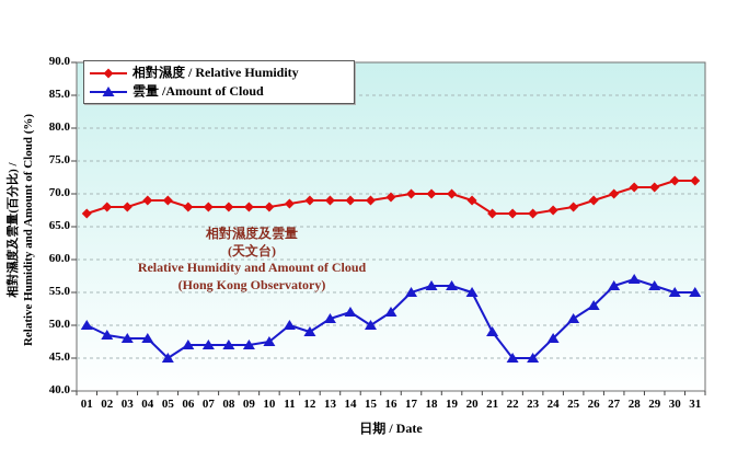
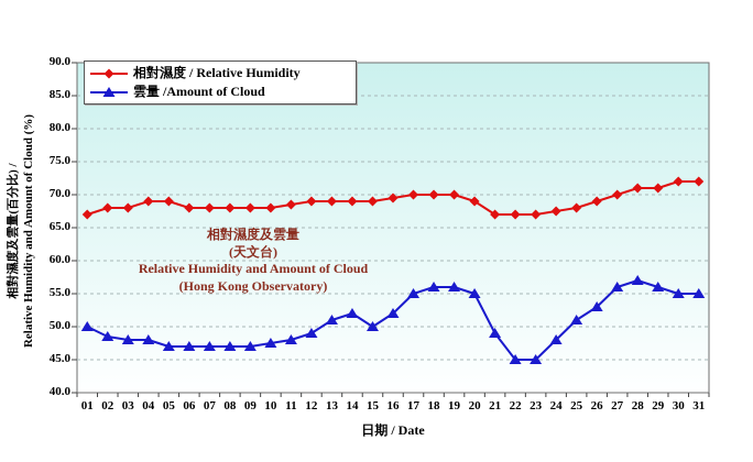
雲量 /Amount of Cloud/05: 45 -> 47
雲量 /Amount of Cloud/11: 50 -> 48
